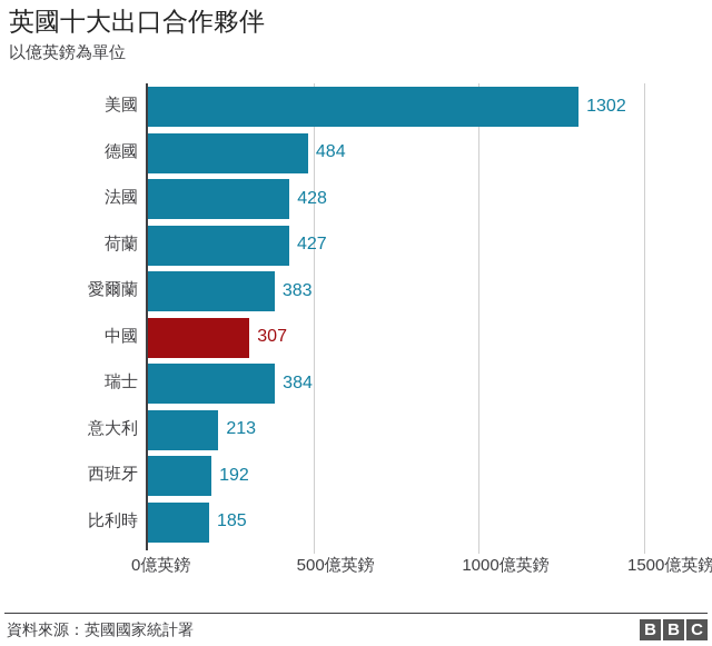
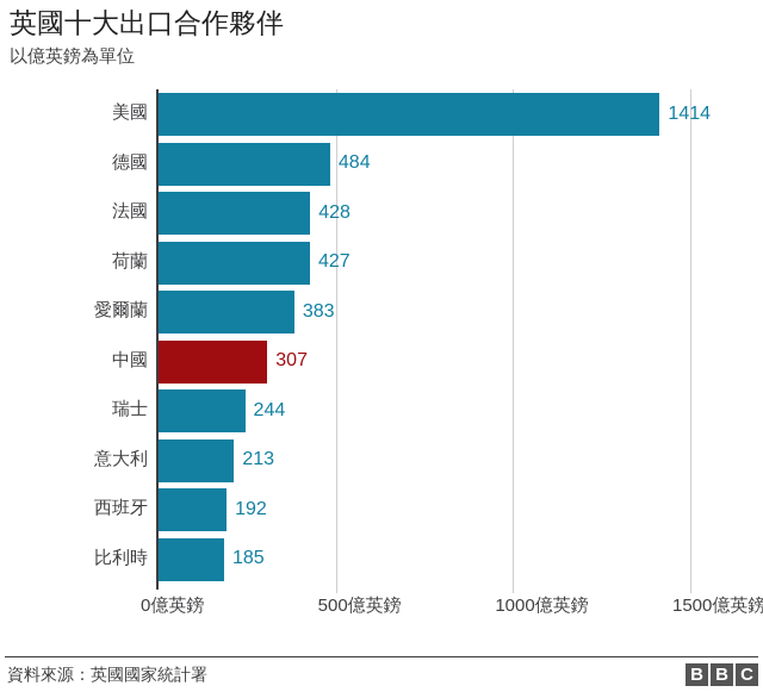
美國: 1302 -> 1414
瑞士: 384 -> 244
